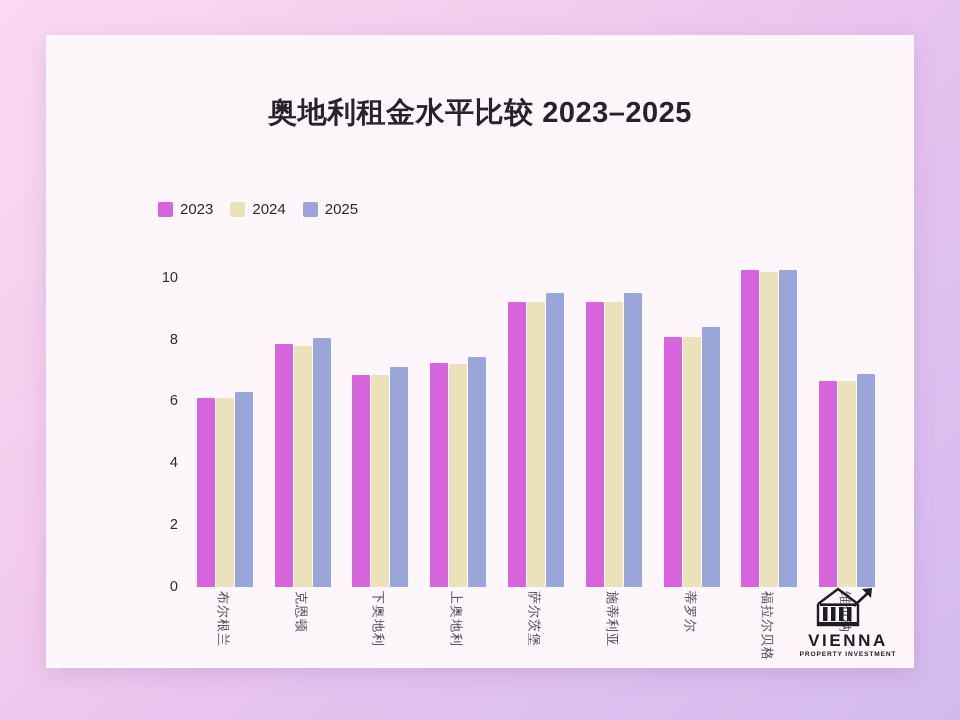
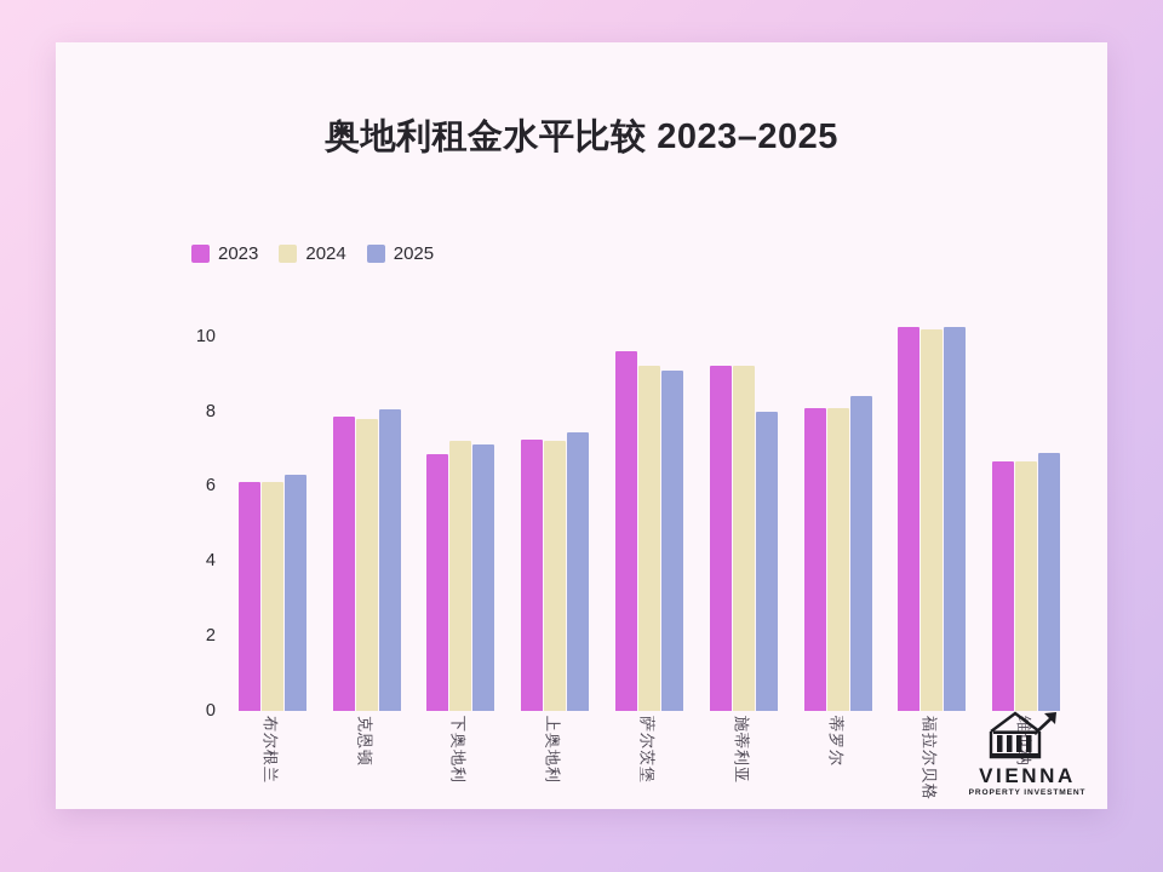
2024/下奥地利: 6.8 -> 7.2
2023/萨尔茨堡: 9.2 -> 9.6
2025/萨尔茨堡: 9.5 -> 9.1
2025/施蒂利亚: 9.5 -> 8.0
